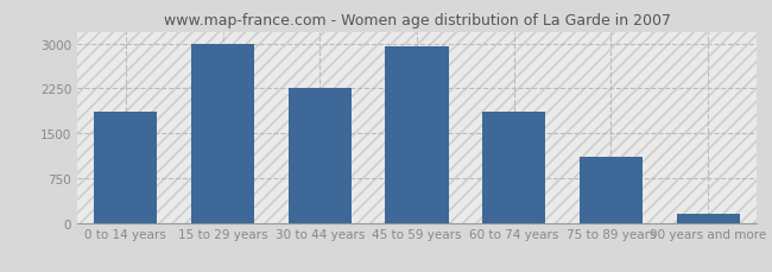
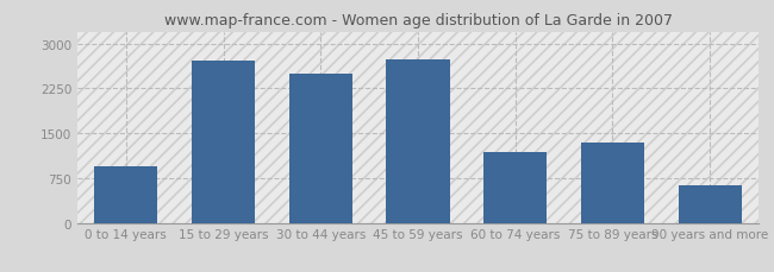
0 to 14 years: 1870 -> 940
15 to 29 years: 3000 -> 2720
30 to 44 years: 2260 -> 2500
45 to 59 years: 2950 -> 2740
60 to 74 years: 1870 -> 1180
75 to 89 years: 1100 -> 1340
90 years and more: 150 -> 620
